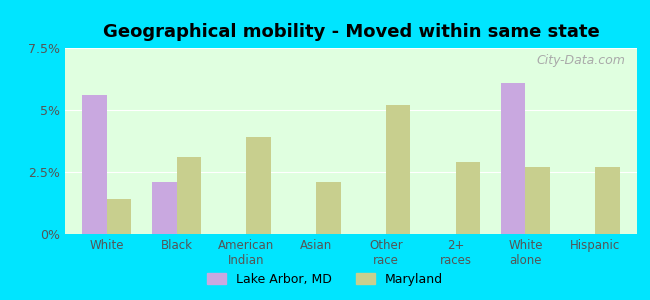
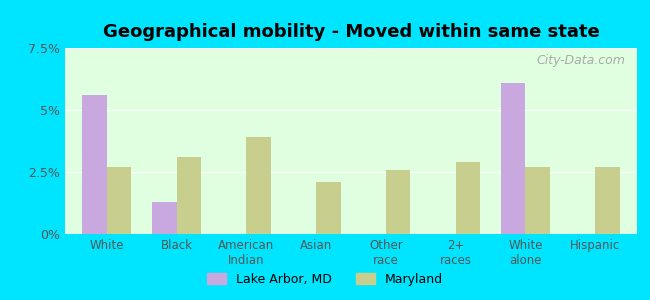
Maryland/White: 1.4% -> 2.7%
Lake Arbor, MD/Black: 2.1% -> 1.3%
Maryland/Other race: 5.2% -> 2.6%
